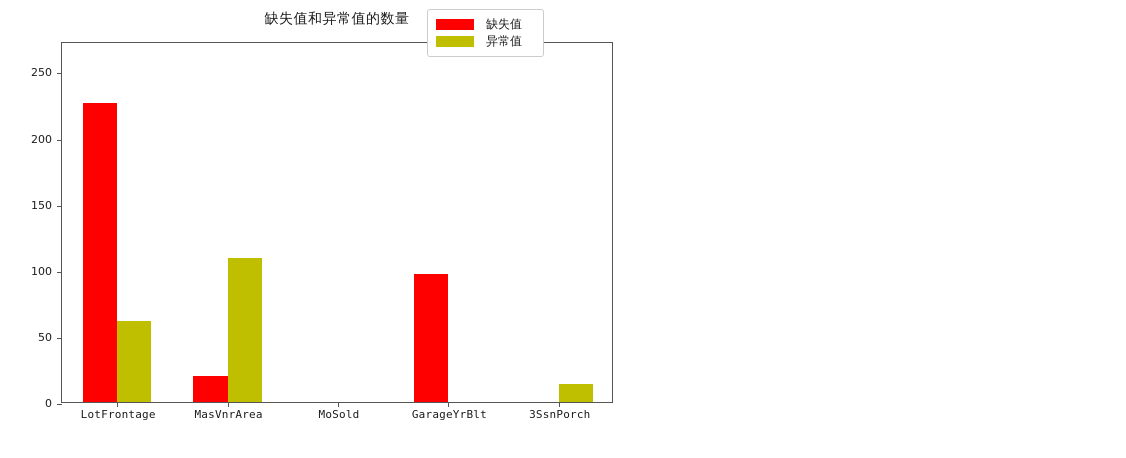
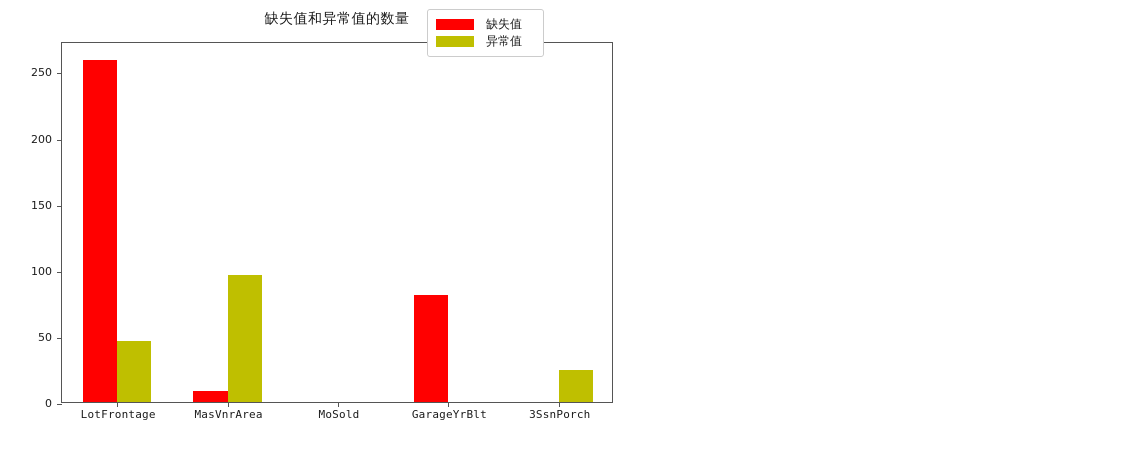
缺失值/LotFrontage: 226 -> 259
异常值/LotFrontage: 61 -> 46
缺失值/MasVnrArea: 20 -> 8
异常值/MasVnrArea: 109 -> 96
缺失值/GarageYrBlt: 97 -> 81
异常值/3SsnPorch: 14 -> 24
